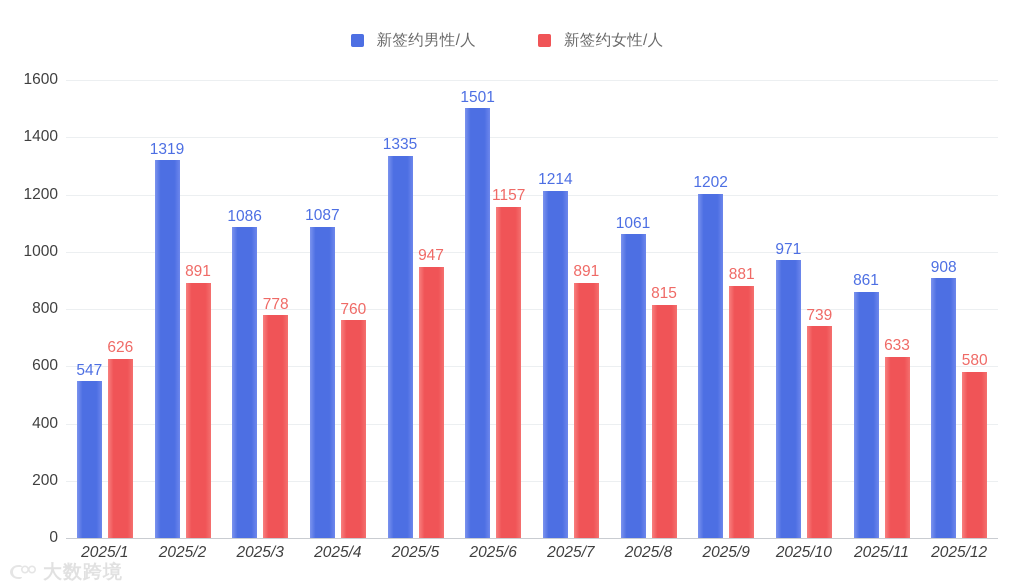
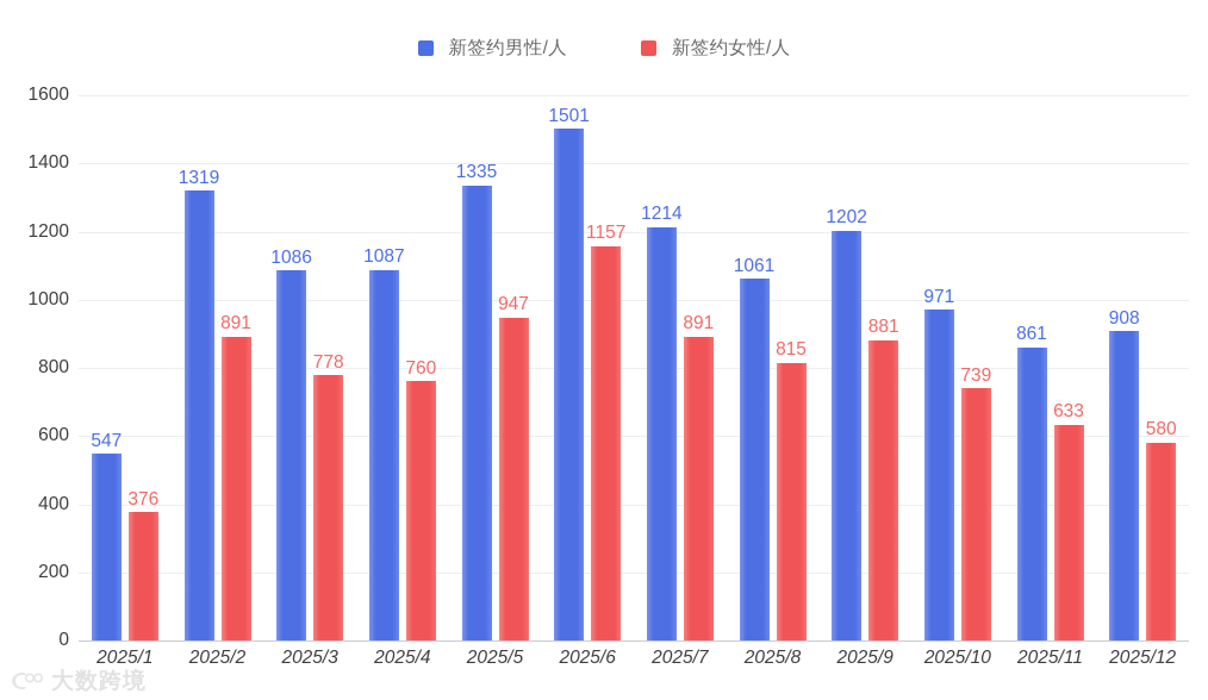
新签约女性/人/2025/1: 626 -> 376
